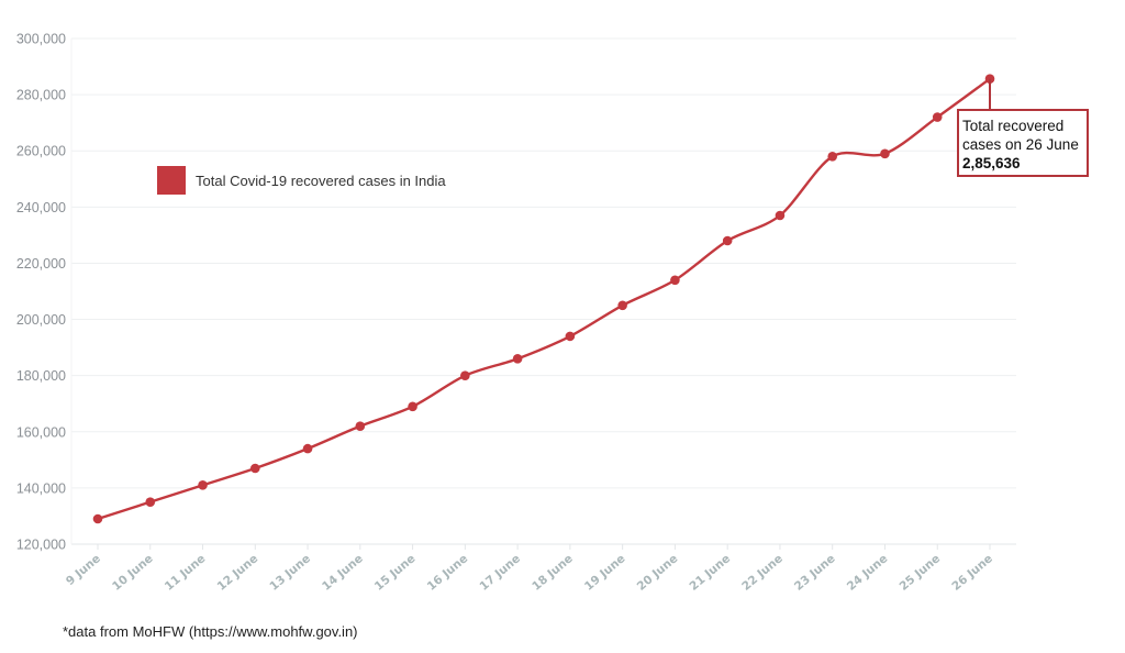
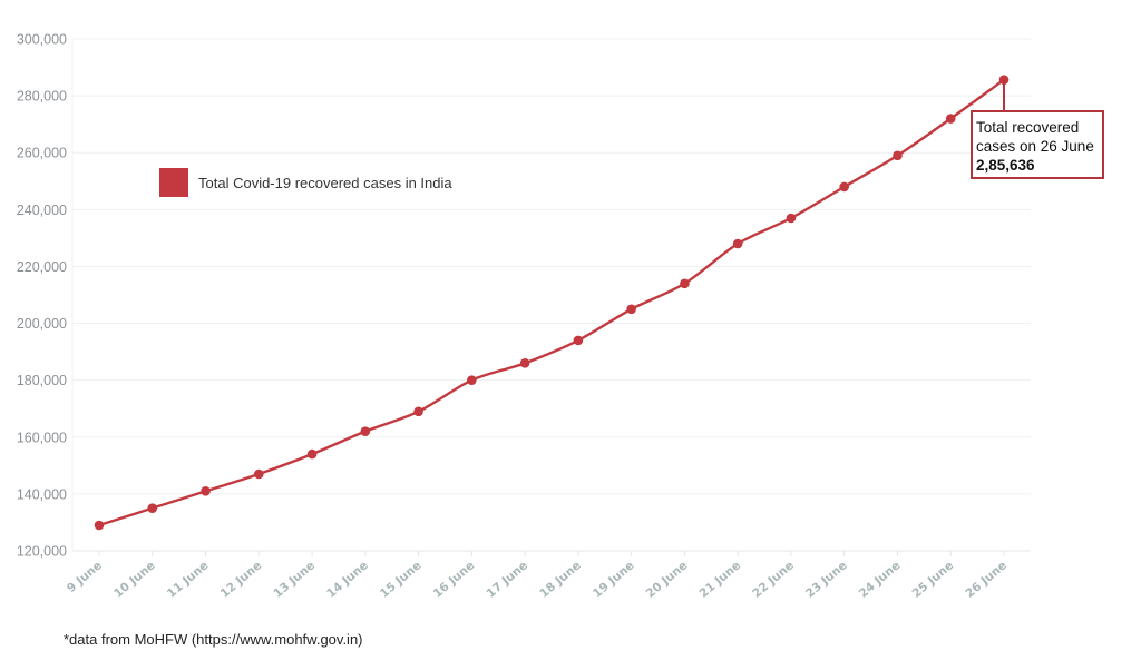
23 June: 258000 -> 248000
